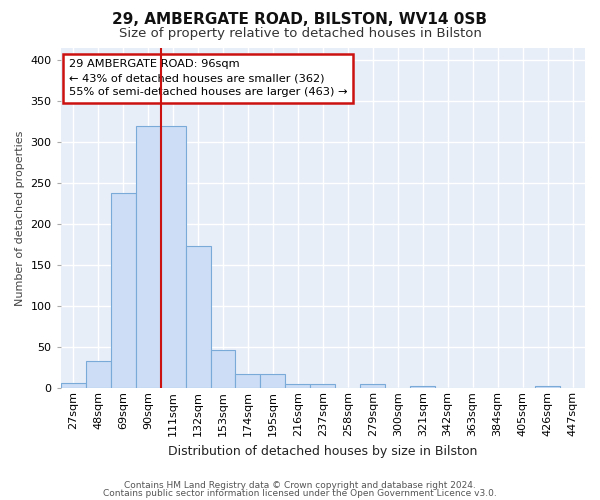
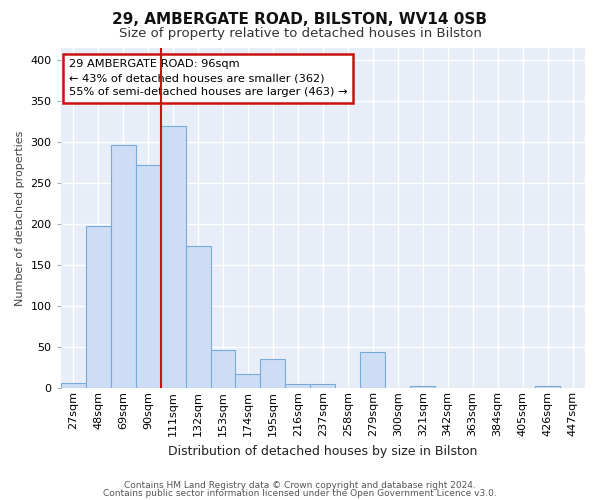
48sqm: 33 -> 198
69sqm: 238 -> 296
90sqm: 320 -> 272
195sqm: 17 -> 36
279sqm: 5 -> 44
